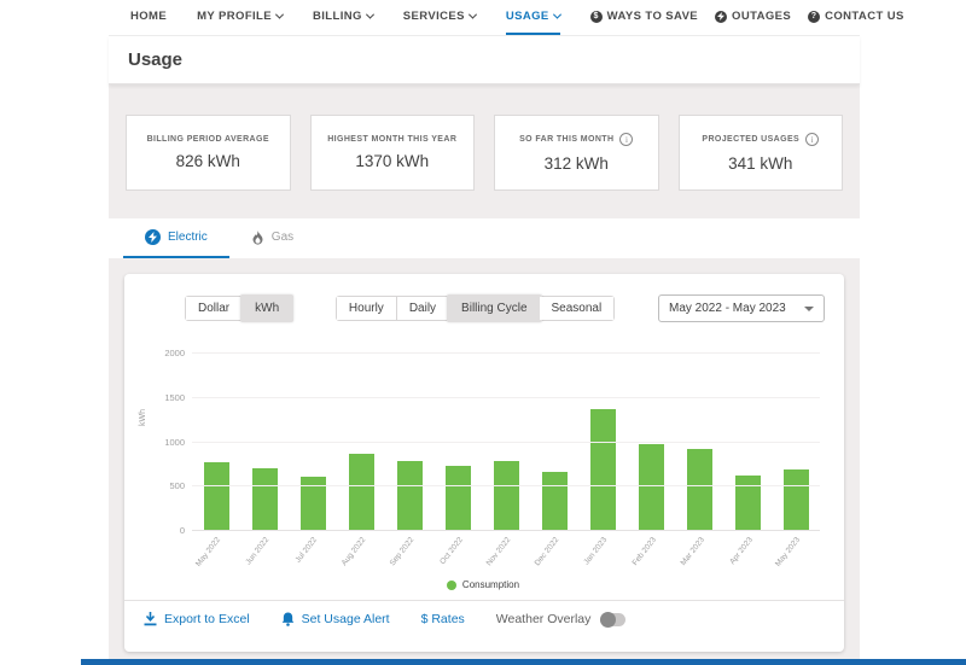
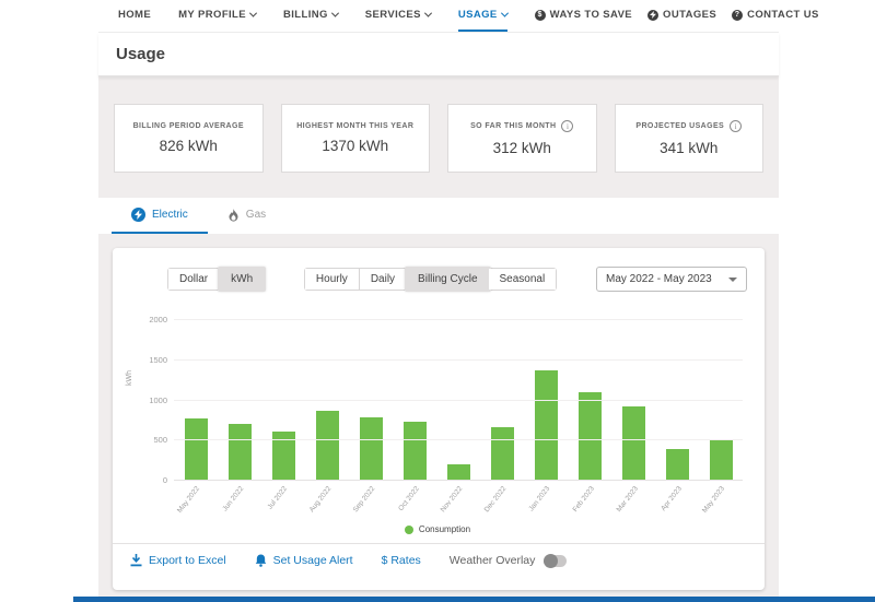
Nov 2022: 800 -> 200
Feb 2023: 1000 -> 1100
Apr 2023: 600 -> 400
May 2023: 700 -> 500
